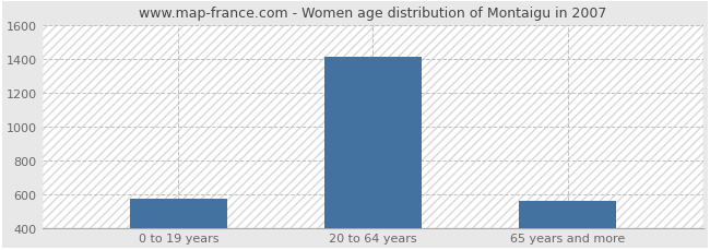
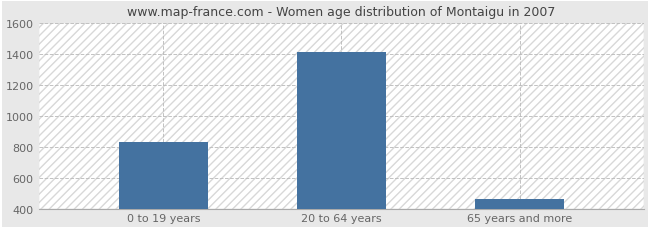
0 to 19 years: 570 -> 830
65 years and more: 560 -> 460
